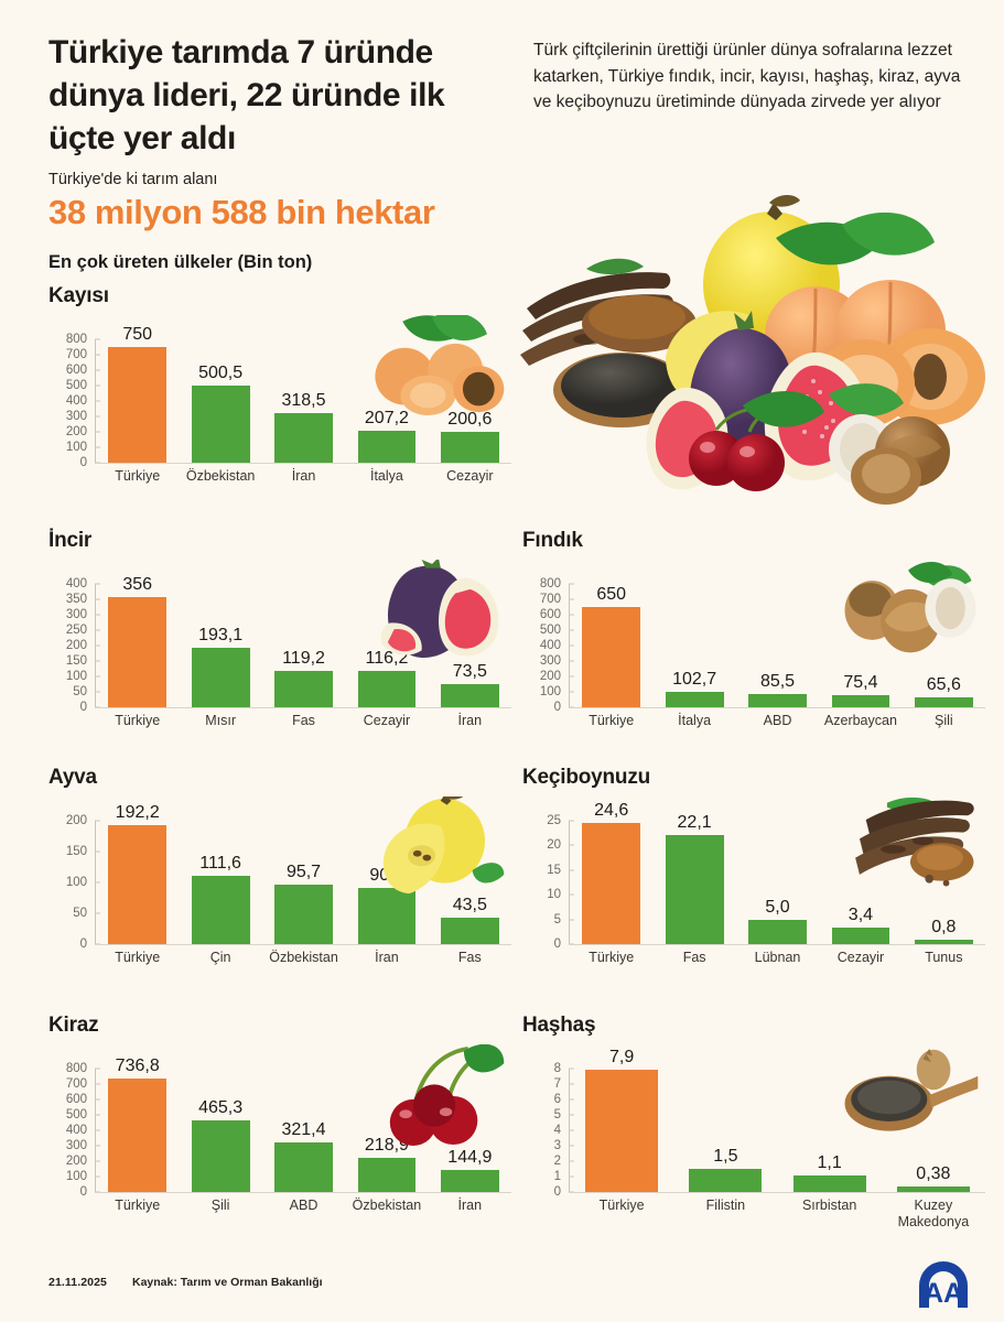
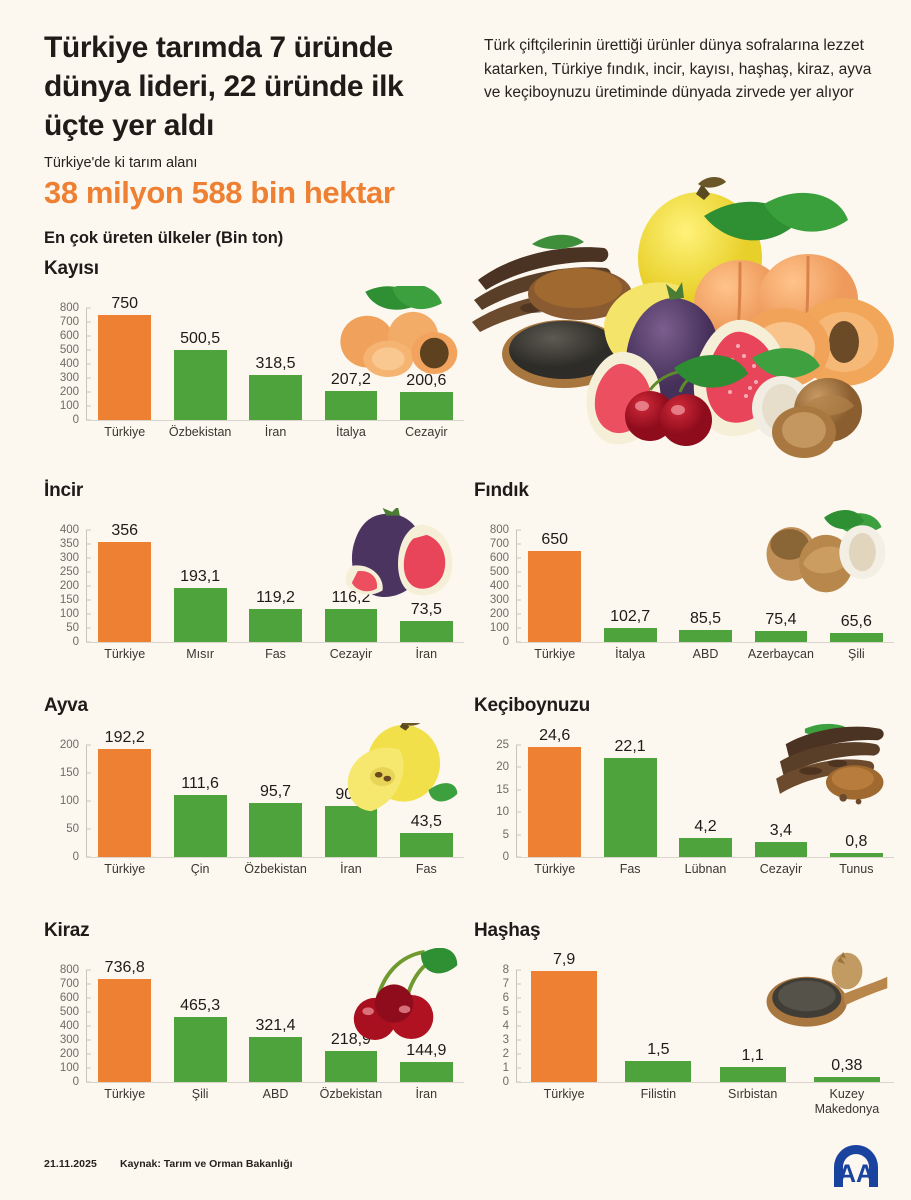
Keçiboynuzu/Lübnan: 5,0 -> 4,2
